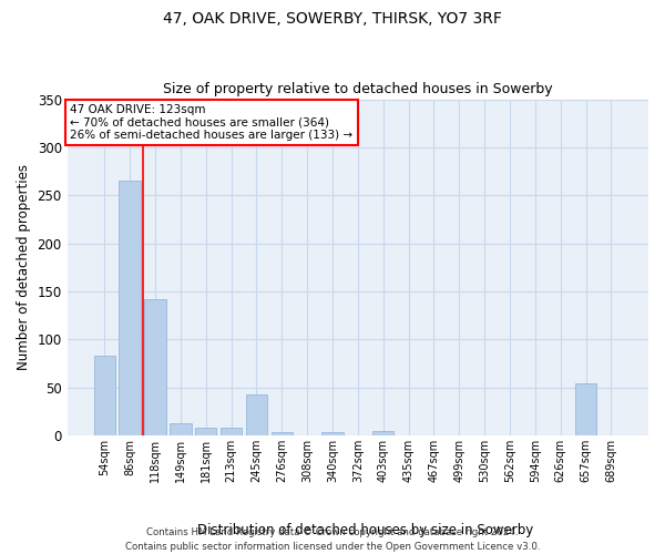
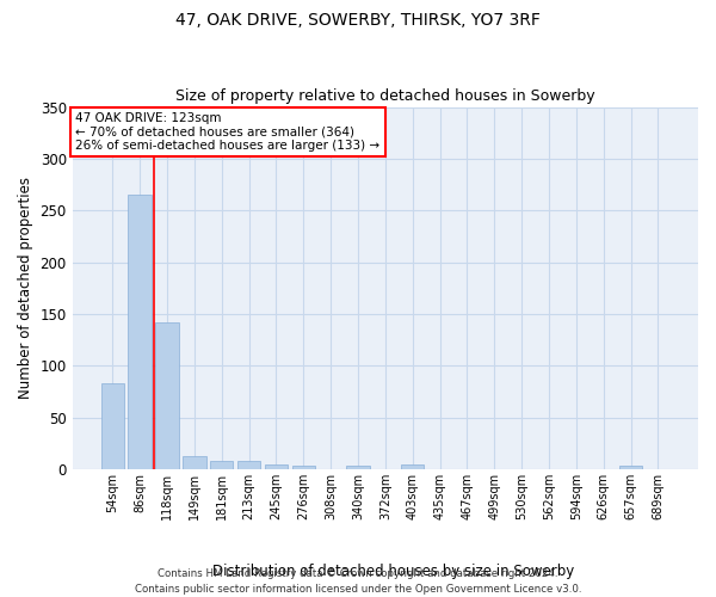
245sqm: 42 -> 4
657sqm: 54 -> 3
